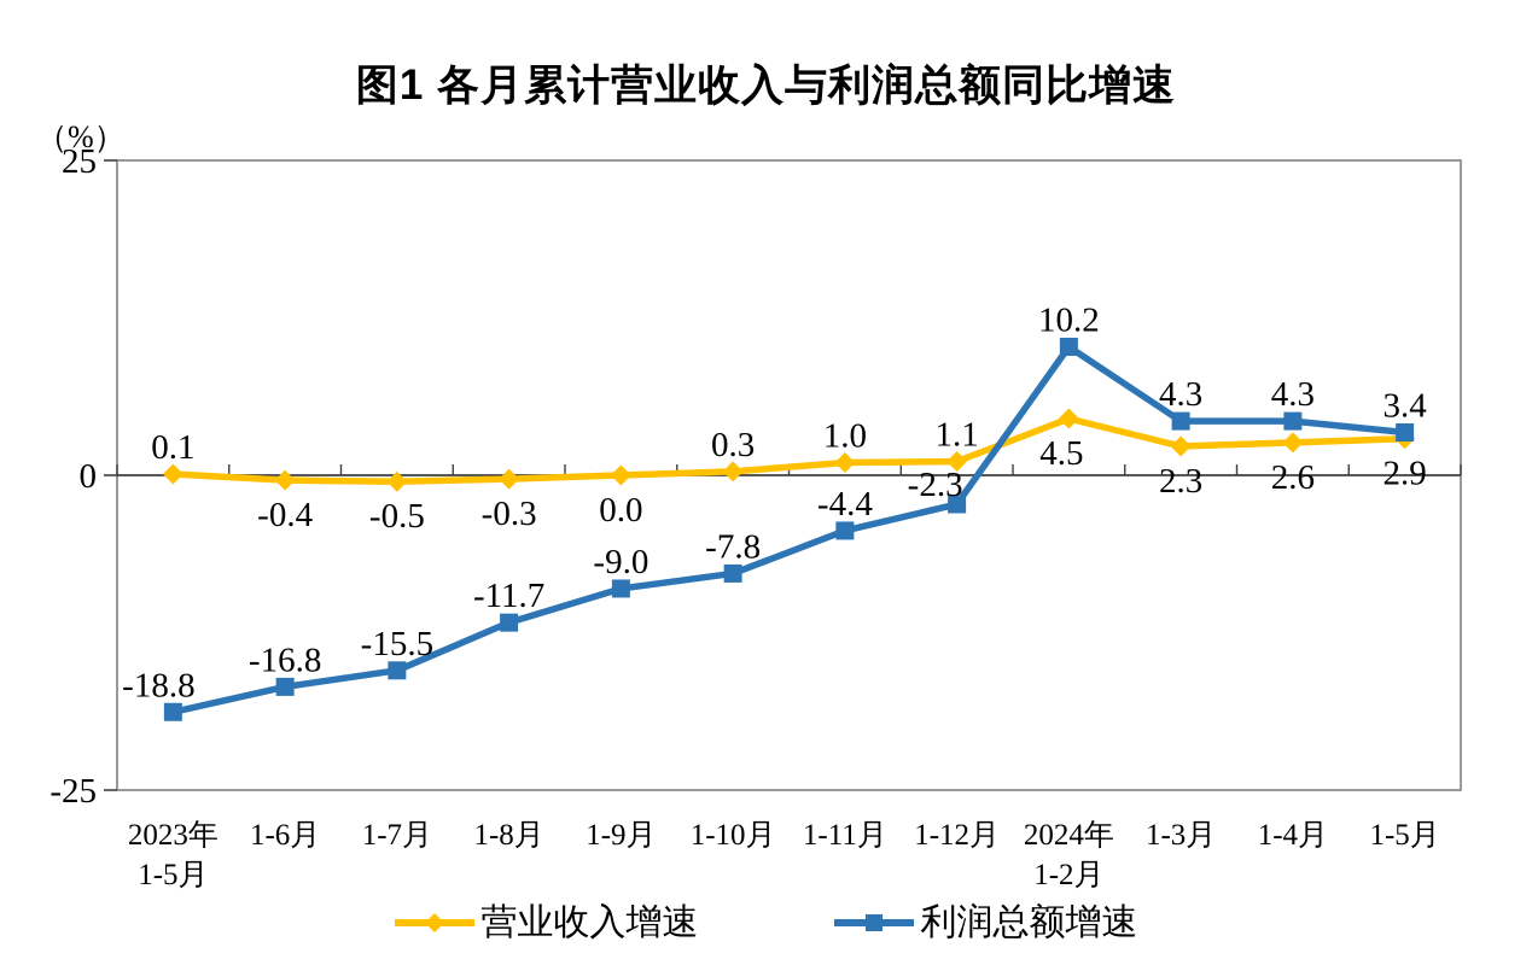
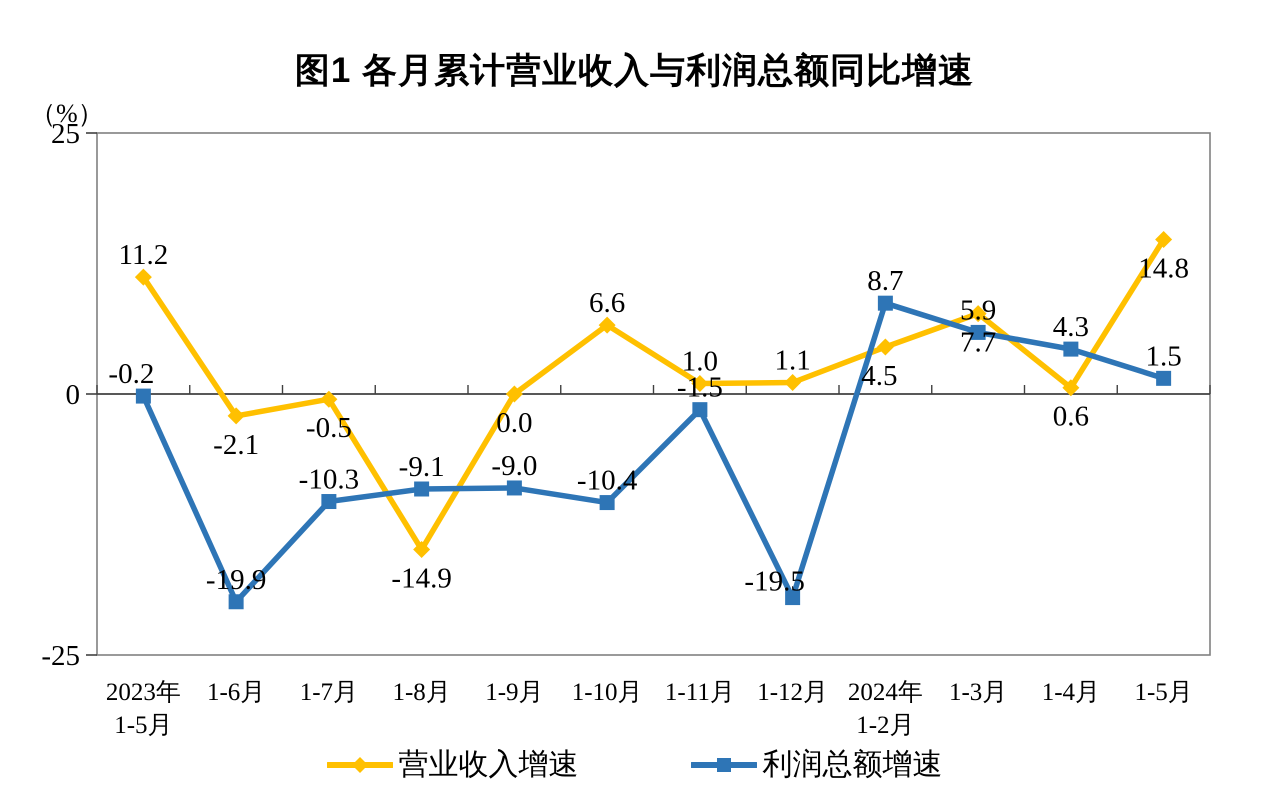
营业收入增速/2023年 1-5月: 0.1 -> 11.2
利润总额增速/2023年 1-5月: -18.8 -> -0.2
营业收入增速/1-6月: -0.4 -> -2.1
利润总额增速/1-6月: -16.8 -> -19.9
利润总额增速/1-7月: -15.5 -> -10.3
营业收入增速/1-8月: -0.3 -> -14.9
利润总额增速/1-8月: -11.7 -> -9.1
营业收入增速/1-10月: 0.3 -> 6.6
利润总额增速/1-10月: -7.8 -> -10.4
利润总额增速/1-11月: -4.4 -> -1.5
利润总额增速/1-12月: -2.3 -> -19.5
利润总额增速/2024年 1-2月: 10.2 -> 8.7
营业收入增速/1-3月: 2.3 -> 7.7
利润总额增速/1-3月: 4.3 -> 5.9
营业收入增速/1-4月: 2.6 -> 0.6
营业收入增速/1-5月: 2.9 -> 14.8
利润总额增速/1-5月: 3.4 -> 1.5
